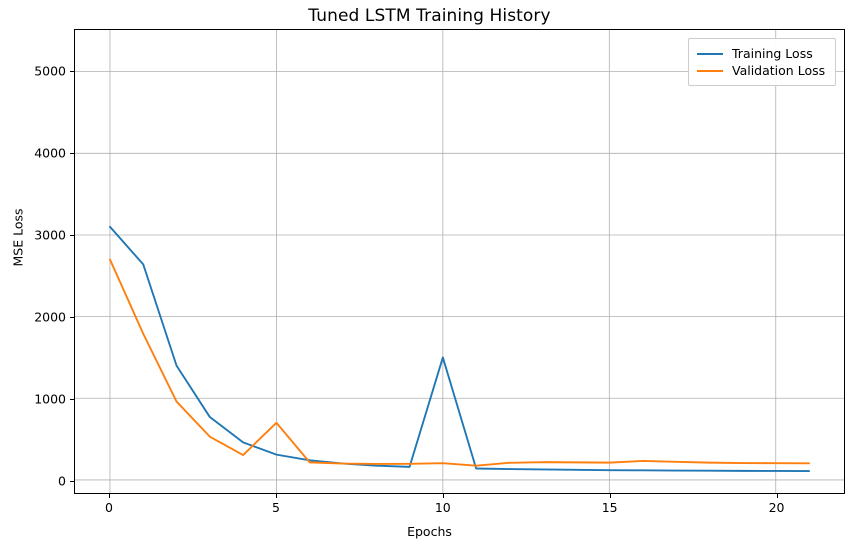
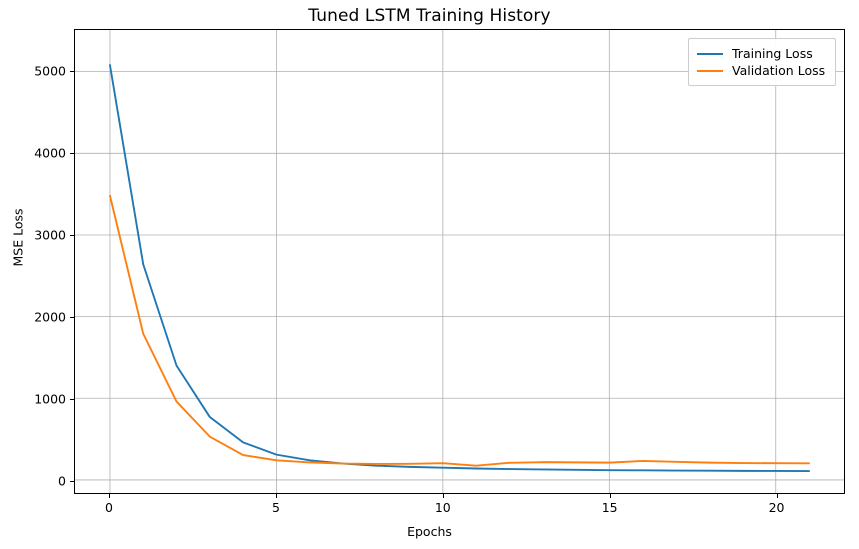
Training Loss/0: 3100 -> 5100
Validation Loss/0: 2700 -> 3500
Validation Loss/5: 700 -> 200
Training Loss/10: 1500 -> 200
